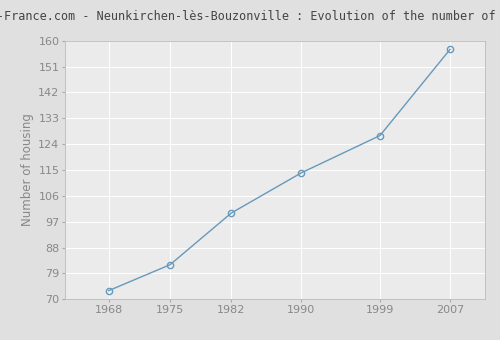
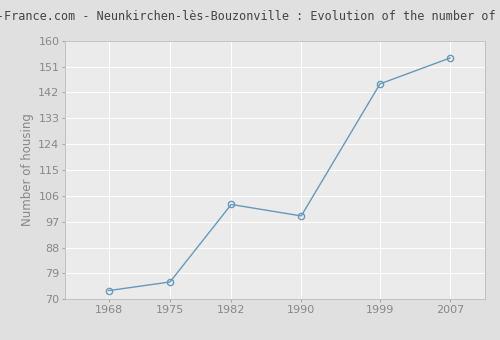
1975: 82 -> 76
1982: 100 -> 103
1990: 114 -> 99
1999: 127 -> 145
2007: 157 -> 154
